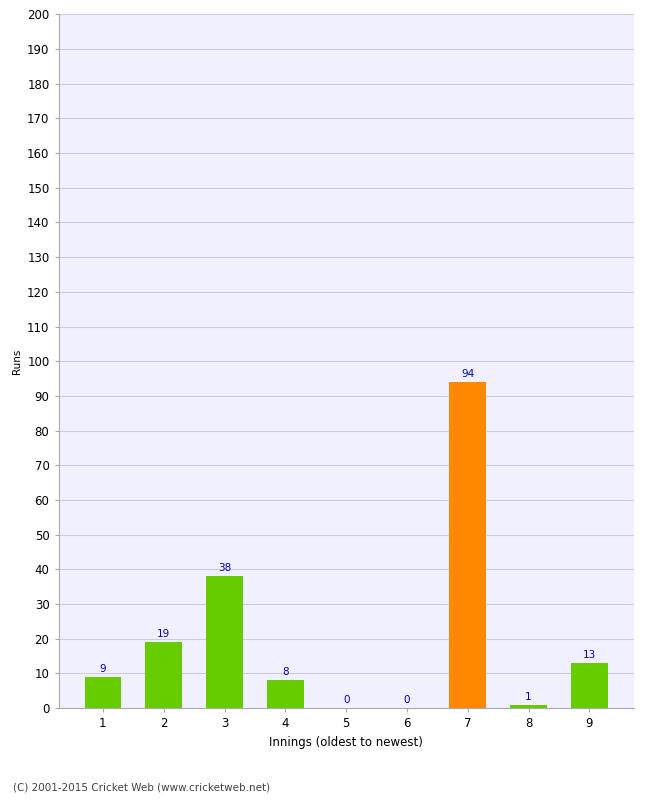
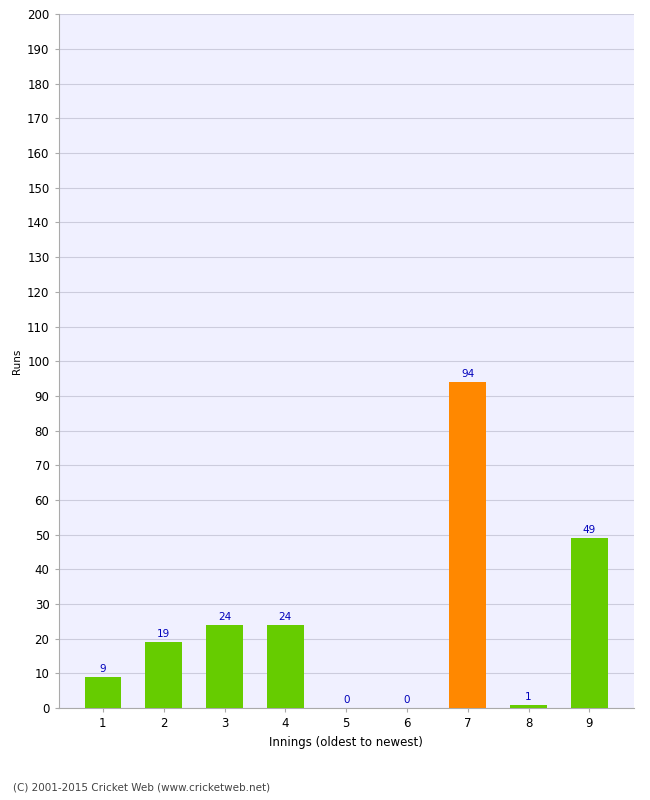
3: 38 -> 24
4: 8 -> 24
9: 13 -> 49
